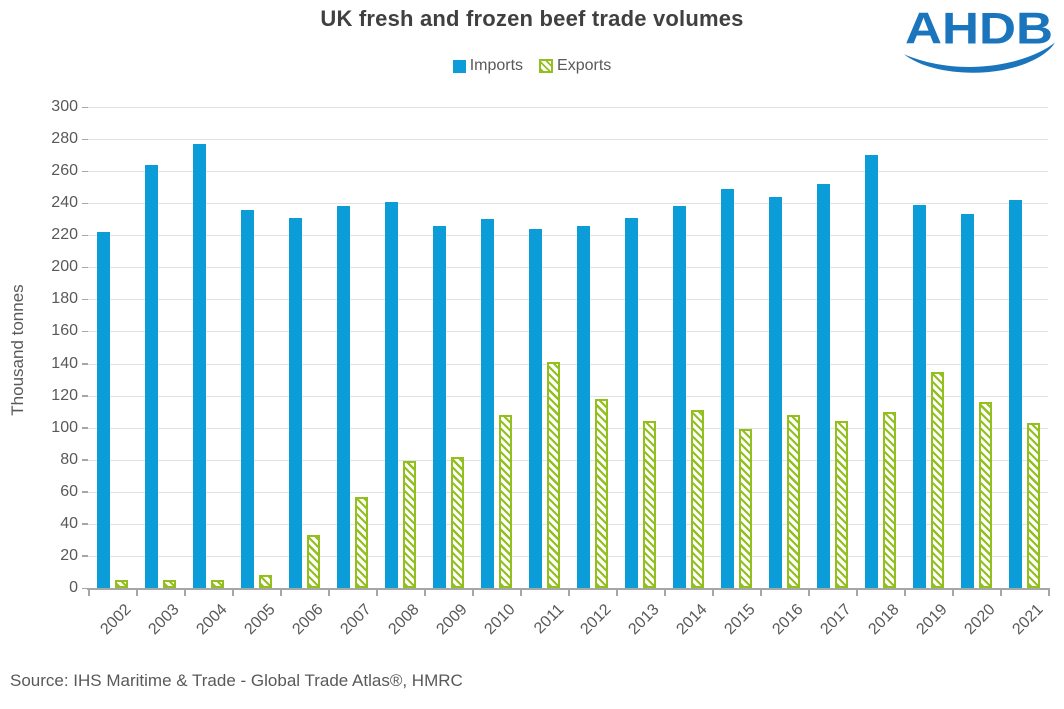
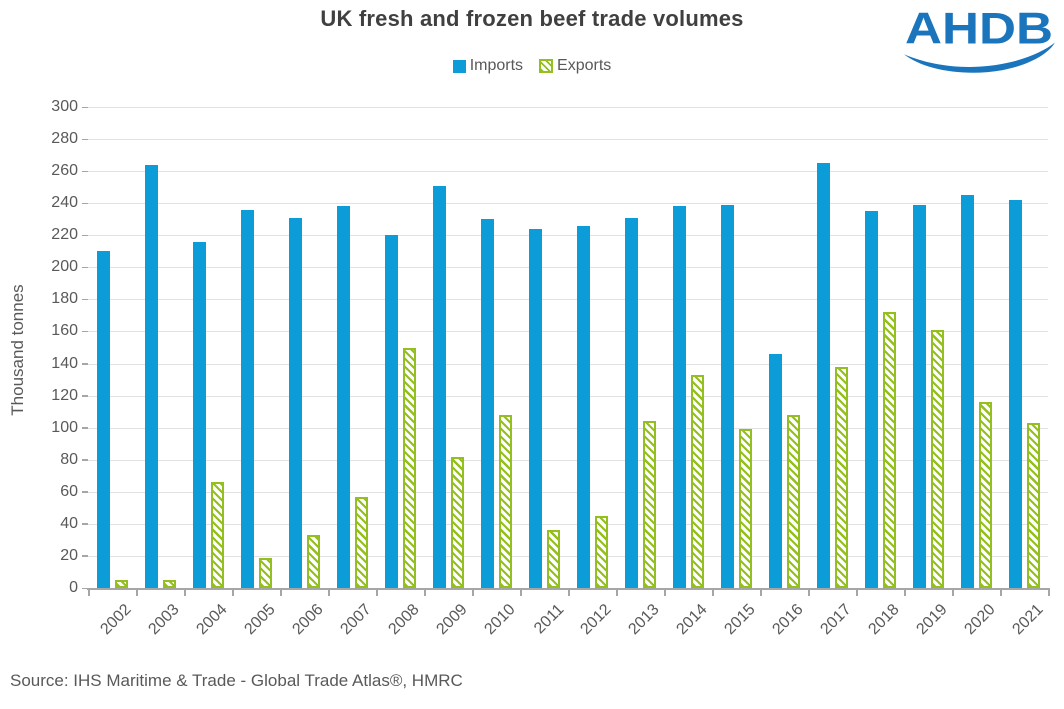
Imports/2002: 222 -> 210
Imports/2004: 277 -> 216
Exports/2004: 5 -> 66
Exports/2005: 8 -> 19
Imports/2008: 241 -> 220
Exports/2008: 79 -> 150
Imports/2009: 226 -> 251
Exports/2011: 141 -> 36
Exports/2012: 118 -> 45
Exports/2014: 111 -> 133
Imports/2015: 249 -> 239
Imports/2016: 244 -> 146
Imports/2017: 252 -> 265
Exports/2017: 104 -> 138
Imports/2018: 270 -> 235
Exports/2018: 110 -> 172
Exports/2019: 135 -> 161
Imports/2020: 233 -> 245
